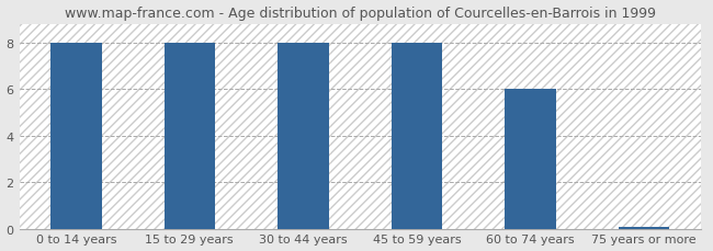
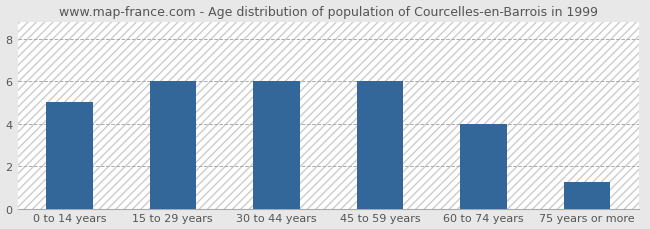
0 to 14 years: 8.00 -> 5.00
15 to 29 years: 8.00 -> 6.00
30 to 44 years: 8.00 -> 6.00
45 to 59 years: 8.00 -> 6.00
60 to 74 years: 6.00 -> 4.00
75 years or more: 0.08 -> 1.25
